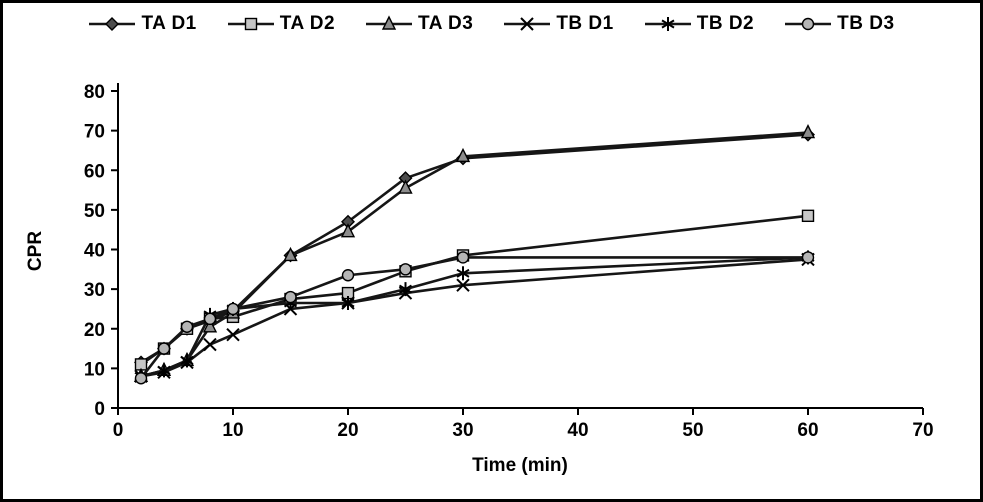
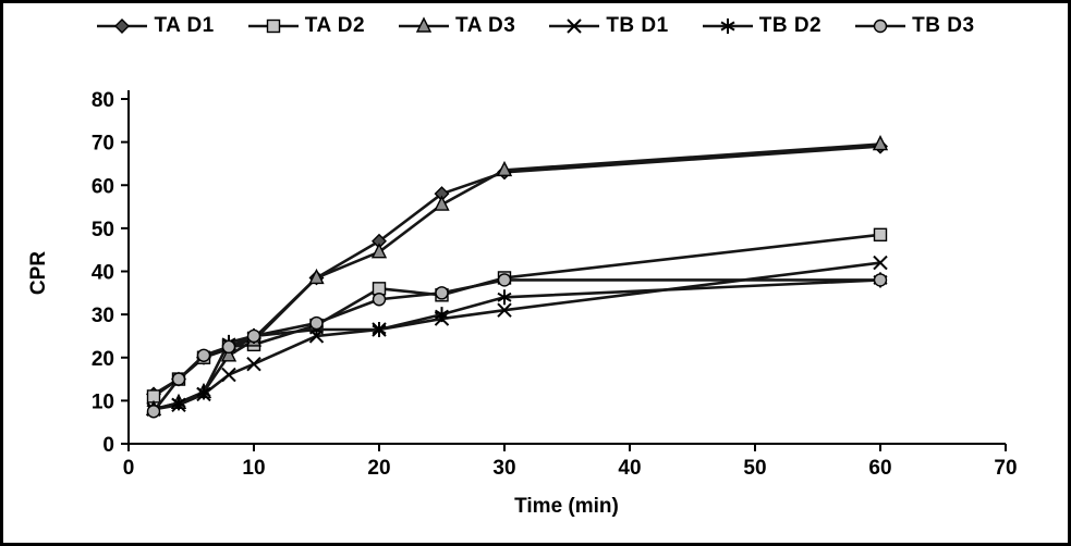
TA D2/20: 29 -> 36
TB D1/60: 38 -> 42
